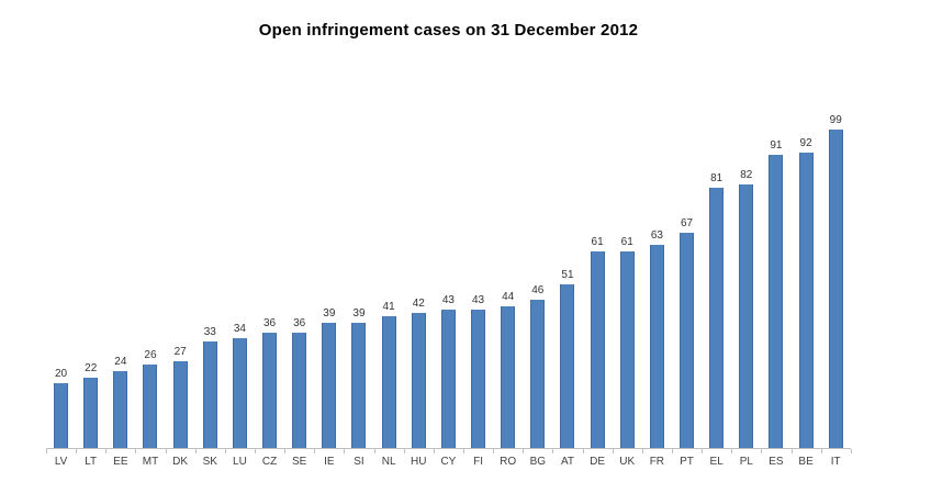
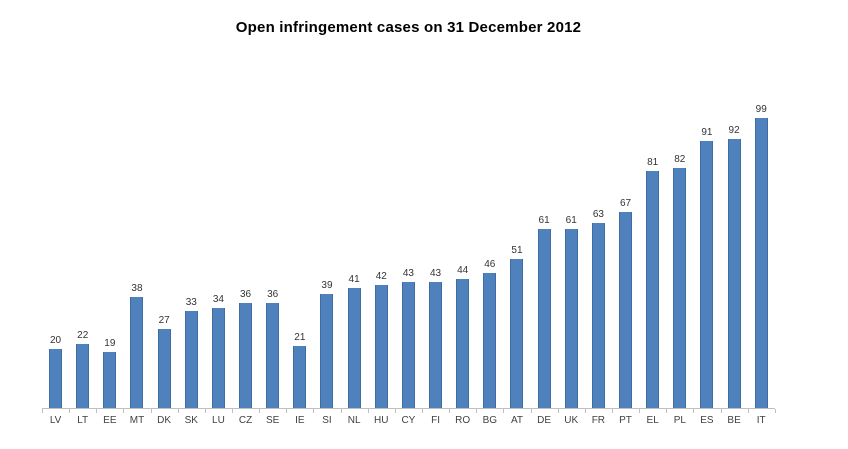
EE: 24 -> 19
MT: 26 -> 38
IE: 39 -> 21
